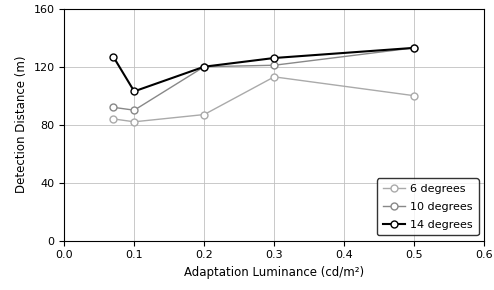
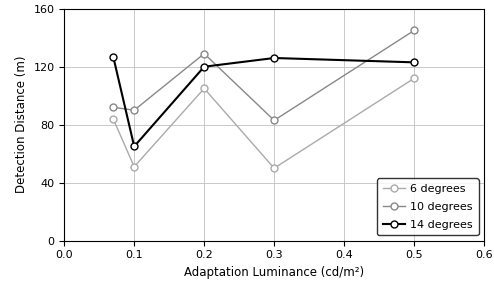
6 degrees/0.1: 82 -> 51
14 degrees/0.1: 103 -> 65
6 degrees/0.2: 87 -> 105
10 degrees/0.2: 120 -> 129
6 degrees/0.3: 113 -> 50
10 degrees/0.3: 121 -> 83
6 degrees/0.5: 100 -> 112
10 degrees/0.5: 133 -> 145
14 degrees/0.5: 133 -> 123
